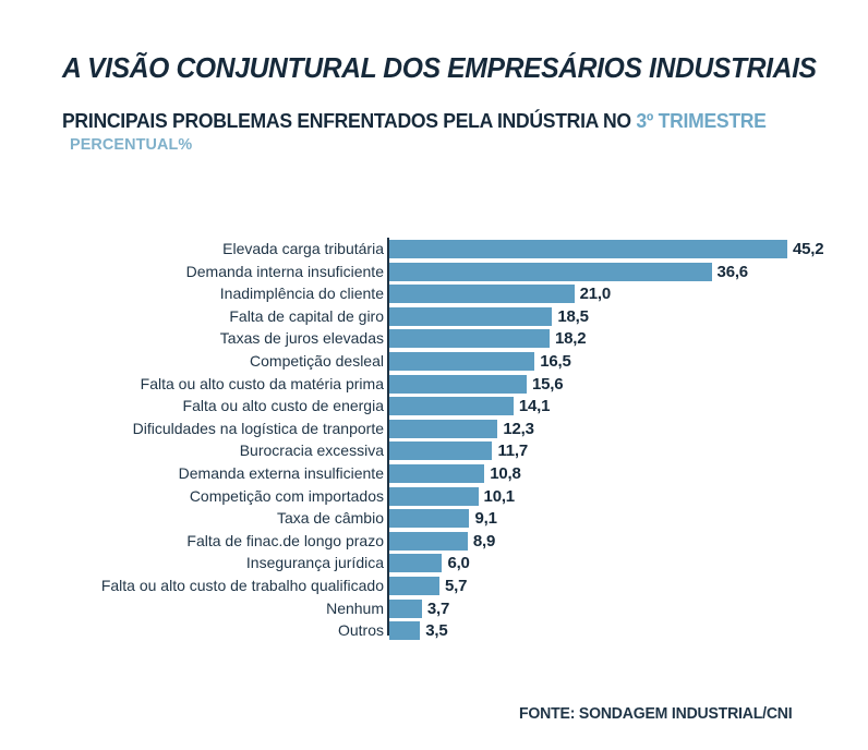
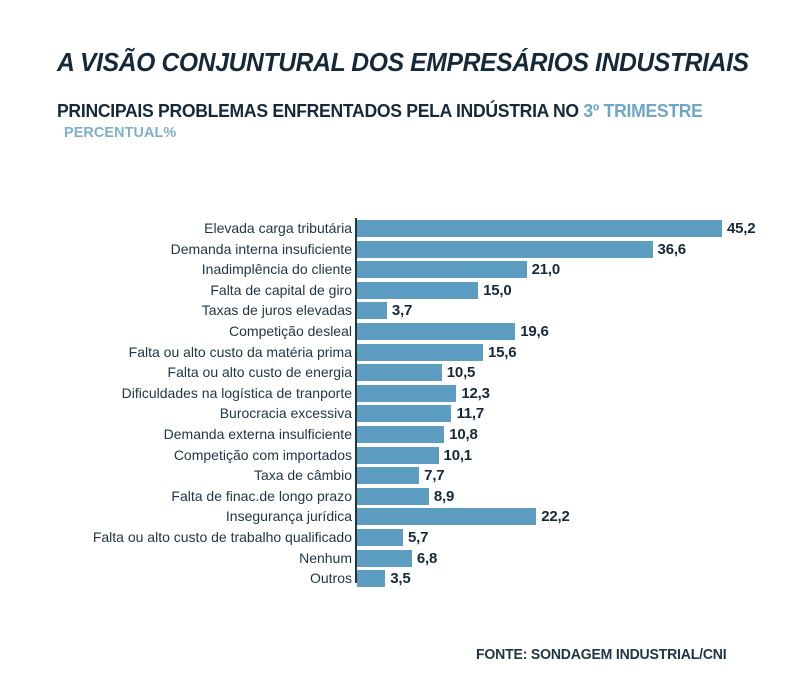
Falta de capital de giro: 18,5 -> 15,0
Taxas de juros elevadas: 18,2 -> 3,7
Competição desleal: 16,5 -> 19,6
Falta ou alto custo de energia: 14,1 -> 10,5
Taxa de câmbio: 9,1 -> 7,7
Insegurança jurídica: 6,0 -> 22,2
Nenhum: 3,7 -> 6,8
